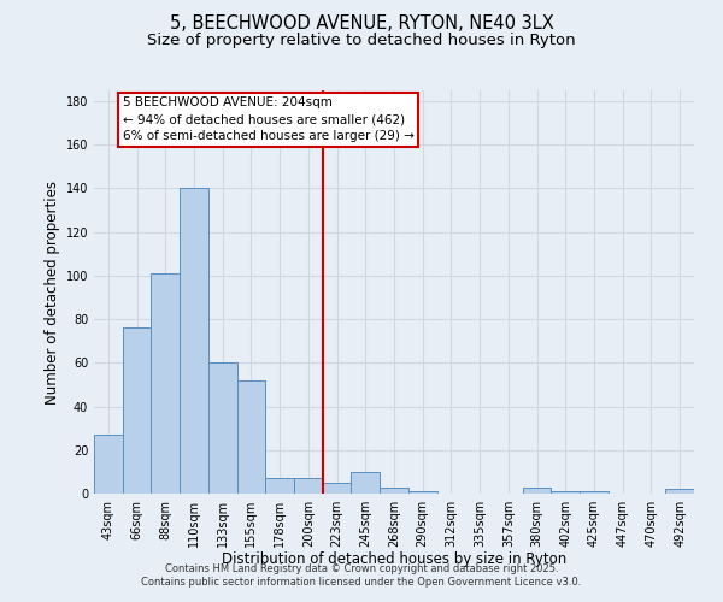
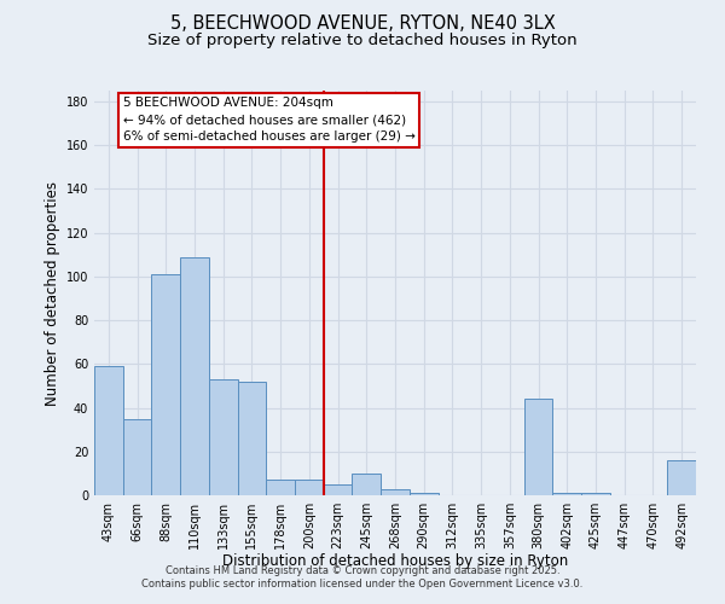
43sqm: 27 -> 59
66sqm: 76 -> 35
110sqm: 140 -> 109
133sqm: 60 -> 53
380sqm: 3 -> 44
492sqm: 2 -> 16
